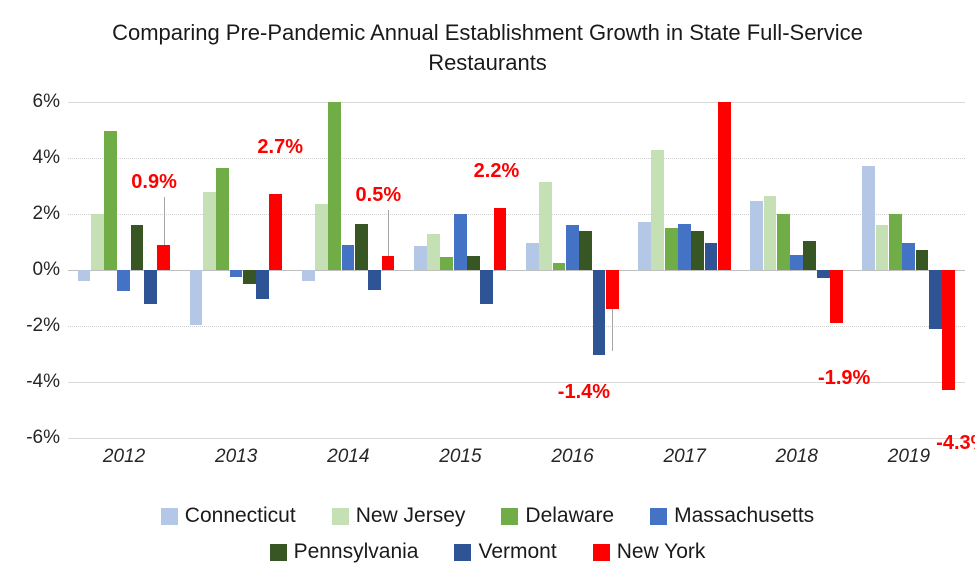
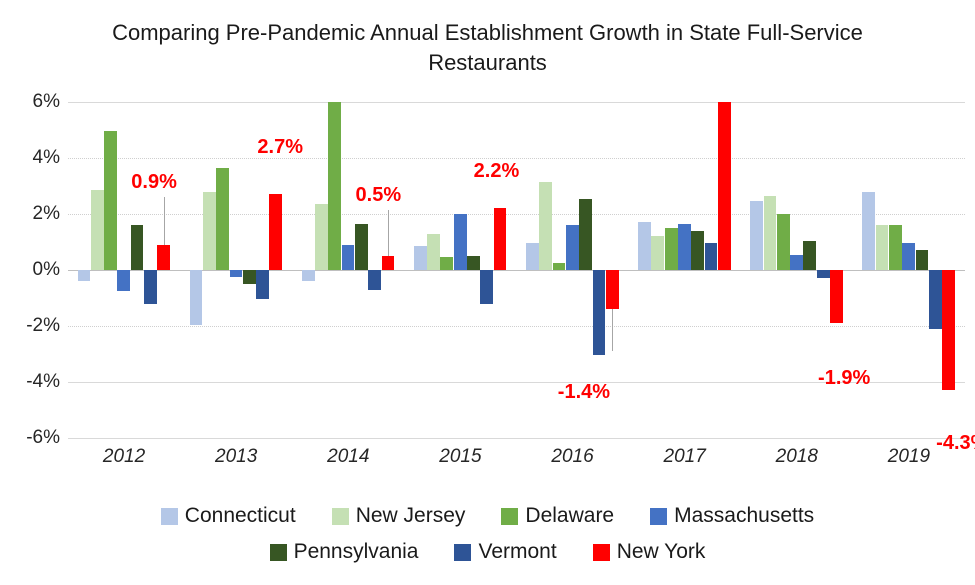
New Jersey/2012: 2.0% -> 2.9%
Pennsylvania/2016: 1.4% -> 2.5%
New Jersey/2017: 4.3% -> 1.2%
Connecticut/2019: 3.7% -> 2.8%
Delaware/2019: 2.0% -> 1.6%
